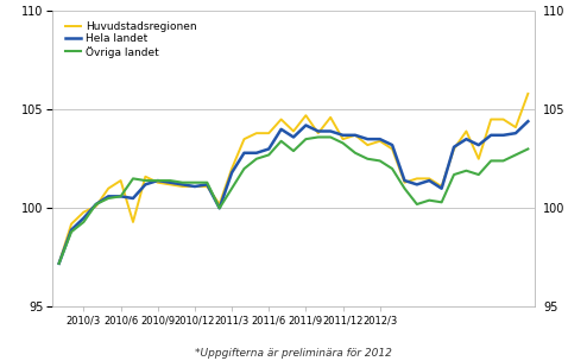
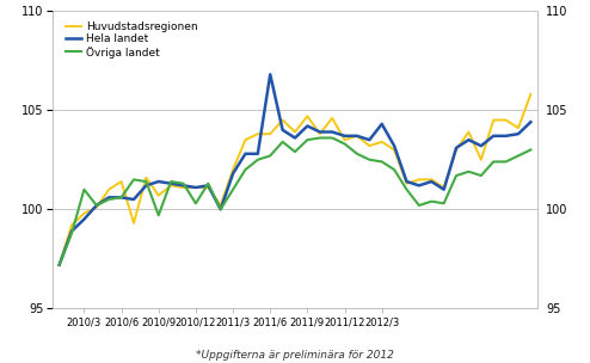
Övriga landet/2010/3: 99.3 -> 101.0
Huvudstadsregionen/2010/9: 101.3 -> 100.7
Övriga landet/2010/9: 101.4 -> 99.7
Övriga landet/2010/12: 101.3 -> 100.3
Hela landet/2011/6: 103.0 -> 106.8
Hela landet/2012/3: 103.5 -> 104.3
